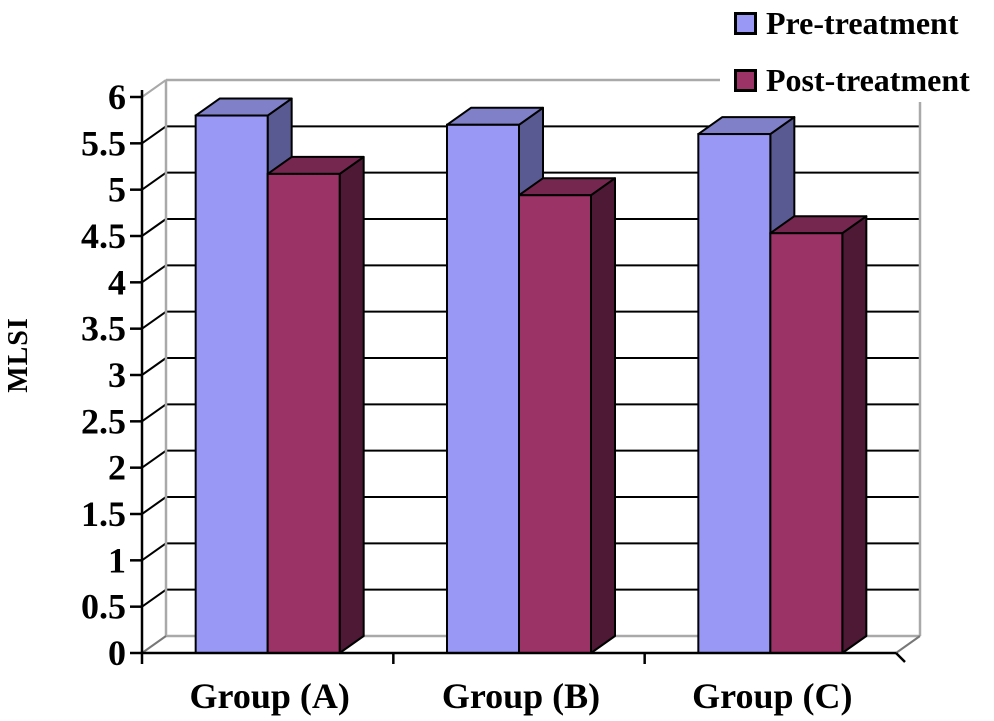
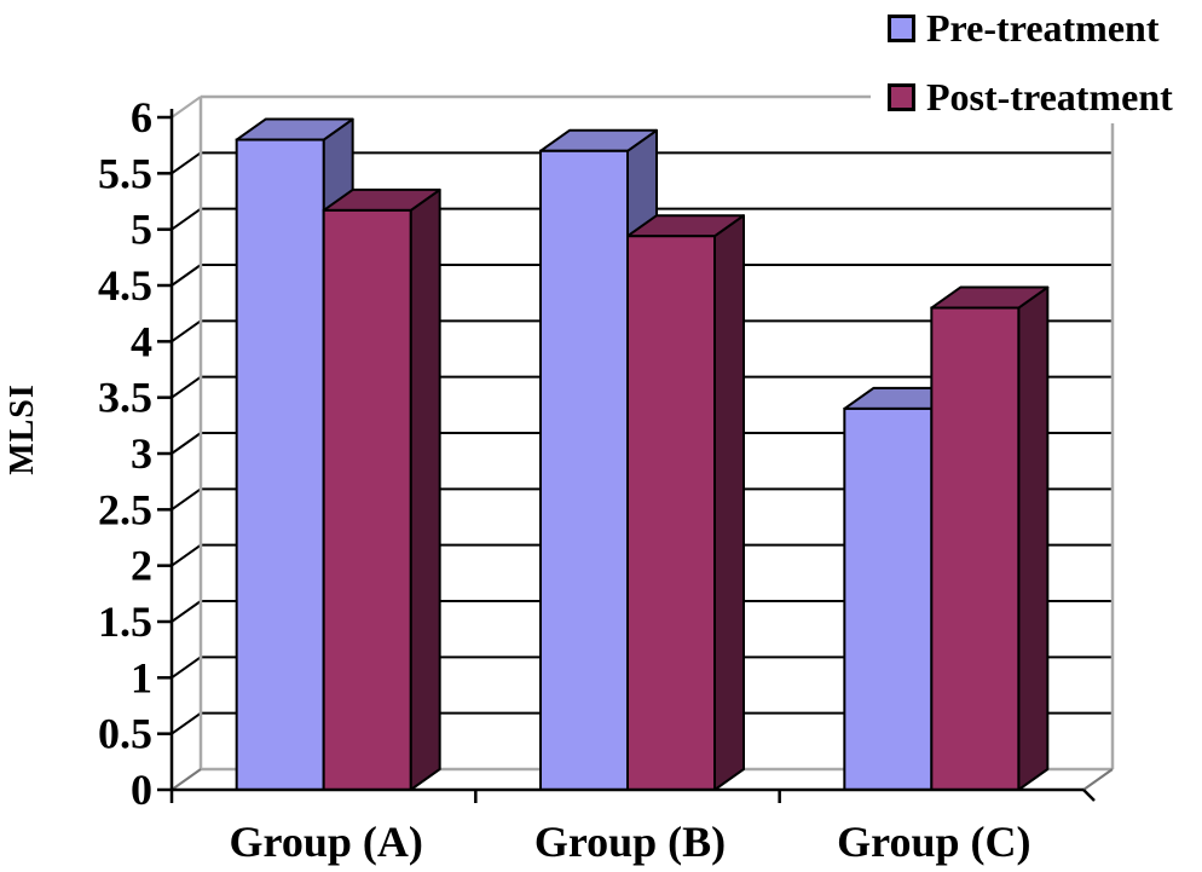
Pre-treatment/Group (C): 5.6 -> 3.4
Post-treatment/Group (C): 4.5 -> 4.3
